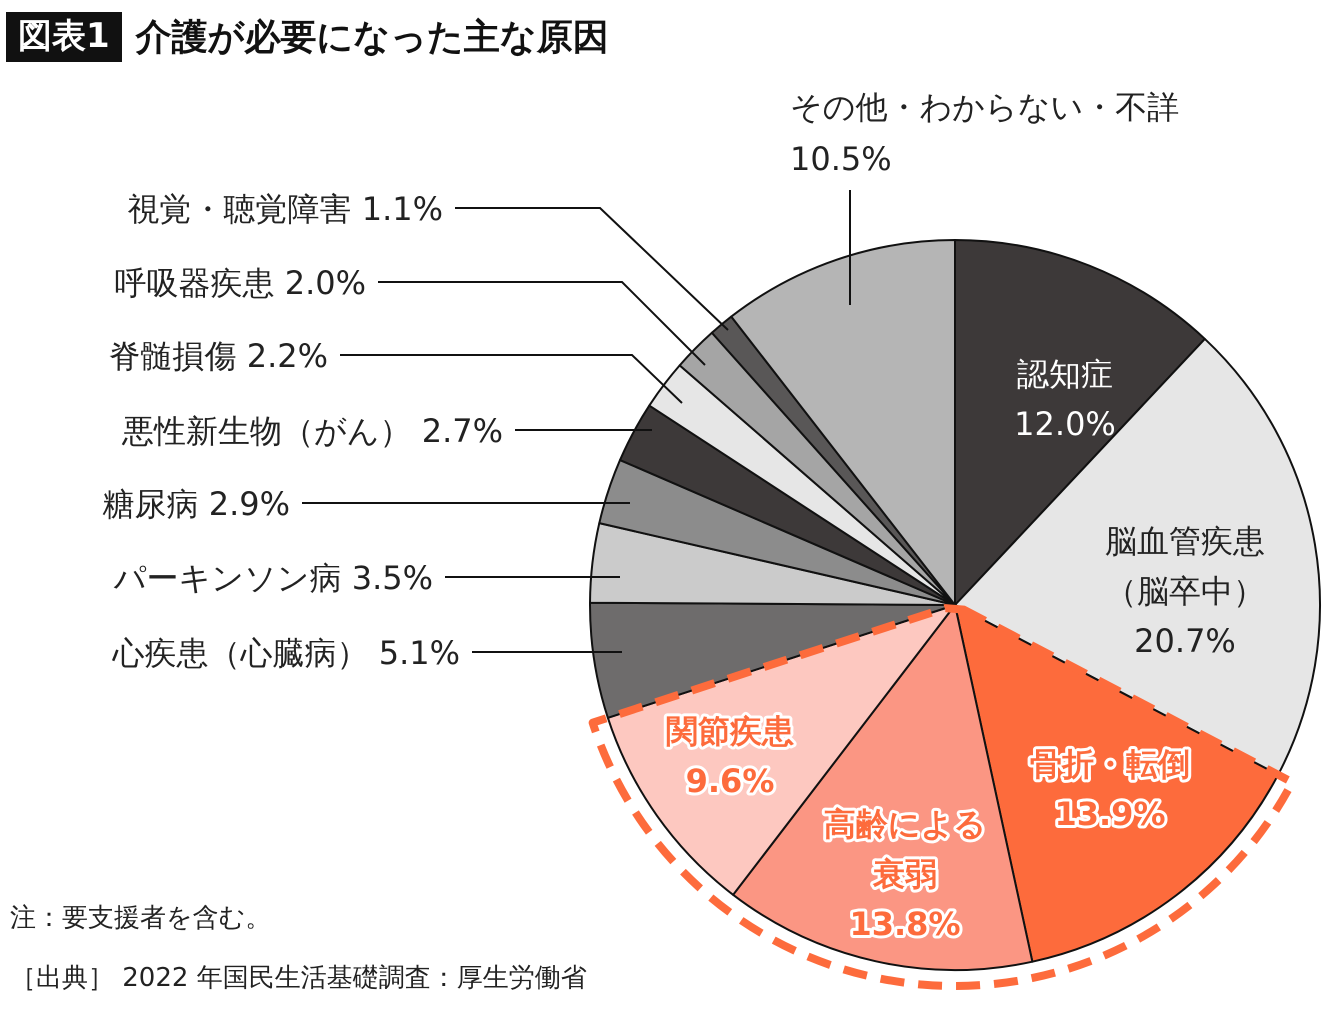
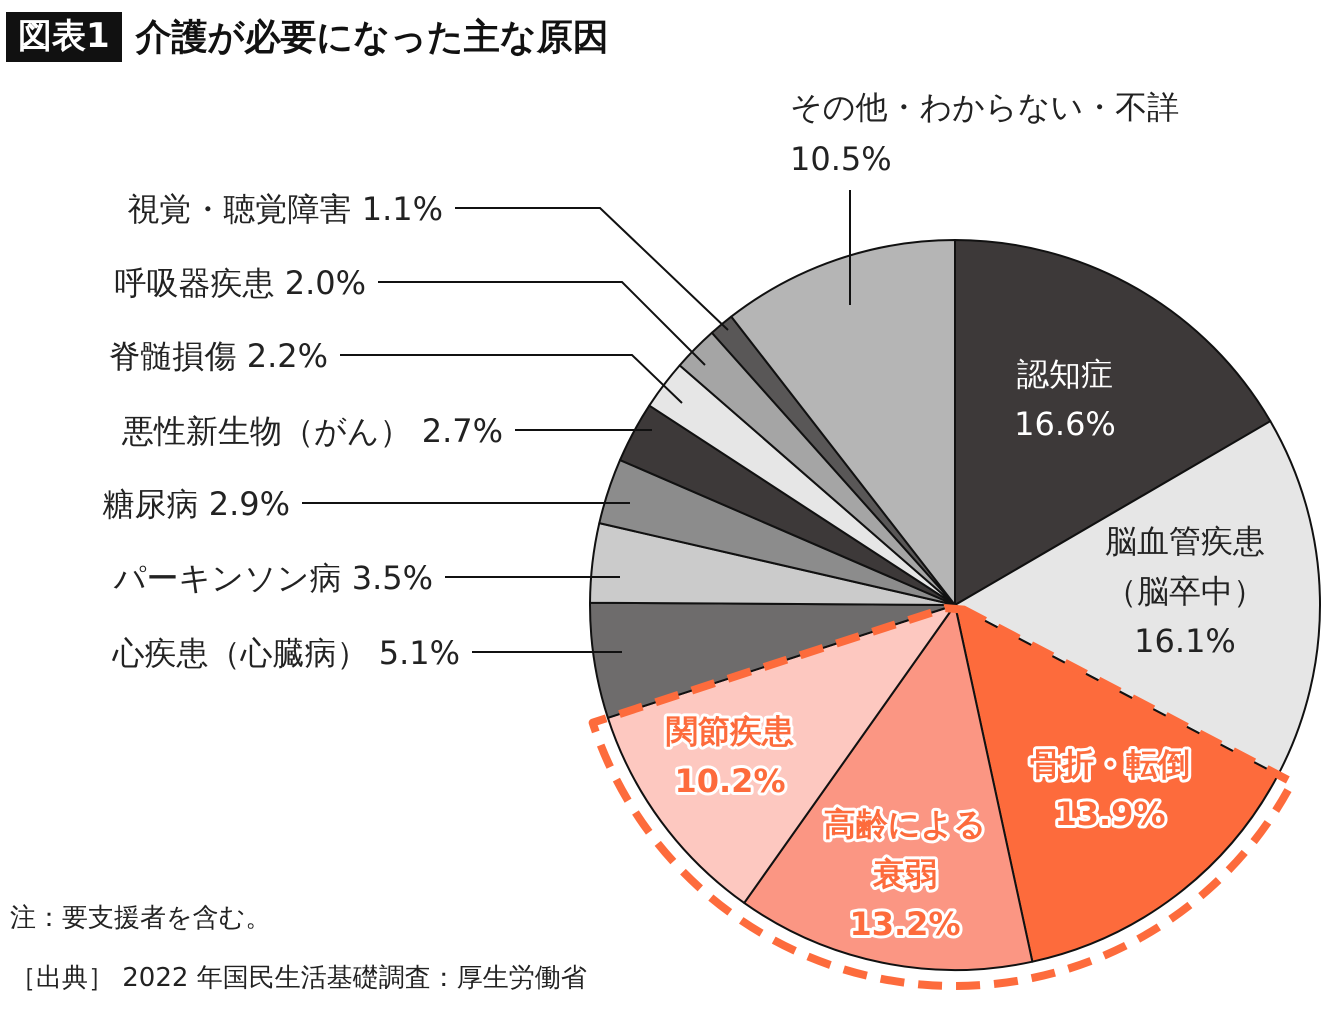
認知症: 12.0% -> 16.6%
脳血管疾患（脳卒中）: 20.7% -> 16.1%
高齢による衰弱: 13.8% -> 13.2%
関節疾患: 9.6% -> 10.2%
